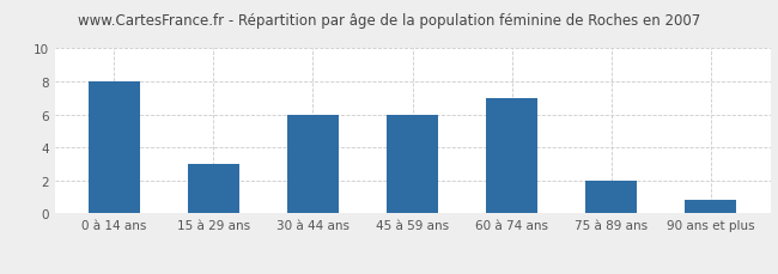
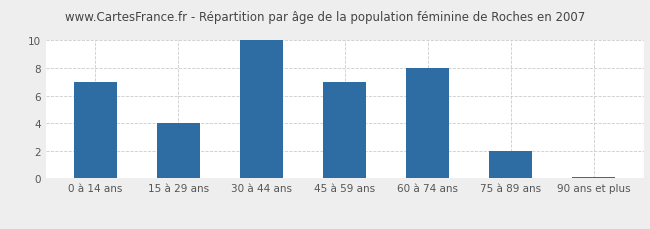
0 à 14 ans: 8.0 -> 7.0
15 à 29 ans: 3.0 -> 4.0
30 à 44 ans: 6.0 -> 10.0
45 à 59 ans: 6.0 -> 7.0
60 à 74 ans: 7.0 -> 8.0
90 ans et plus: 0.8 -> 0.1
